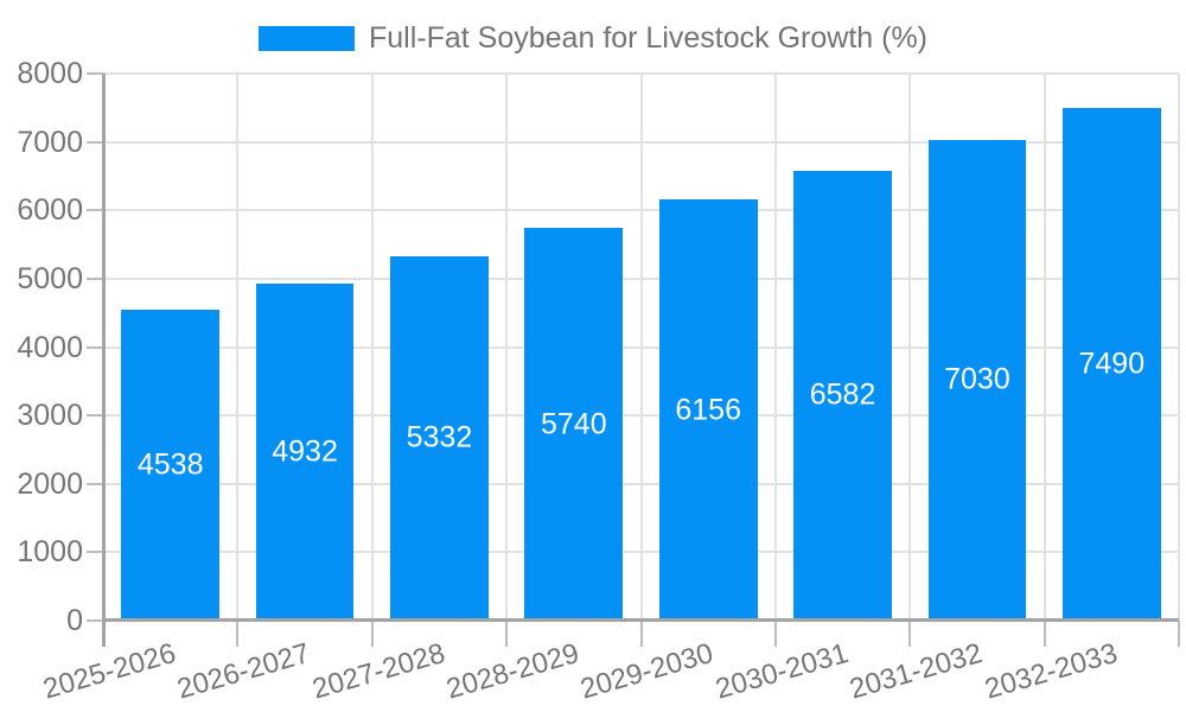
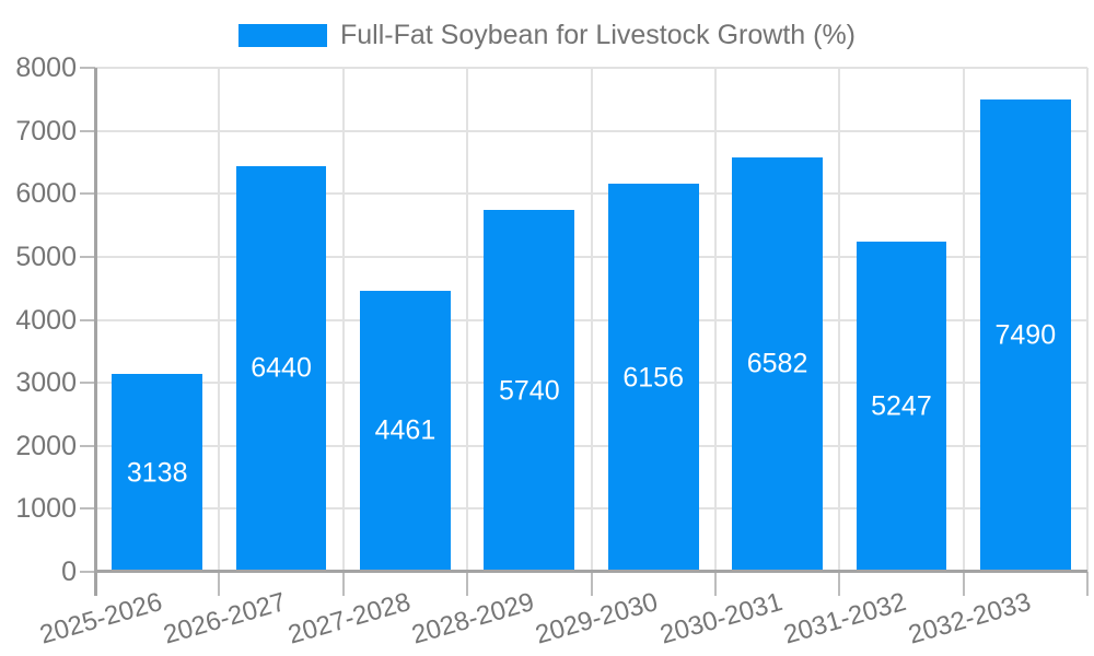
2025-2026: 4538 -> 3138
2026-2027: 4932 -> 6440
2027-2028: 5332 -> 4461
2031-2032: 7030 -> 5247
